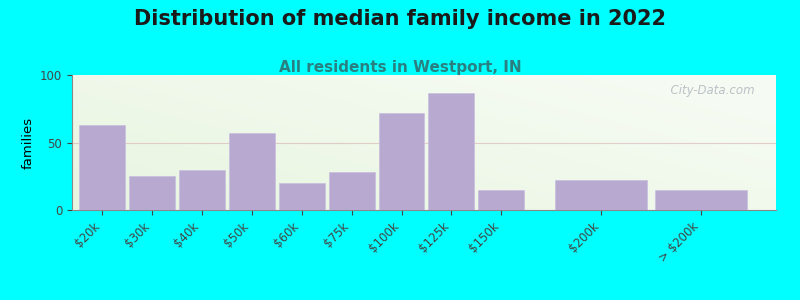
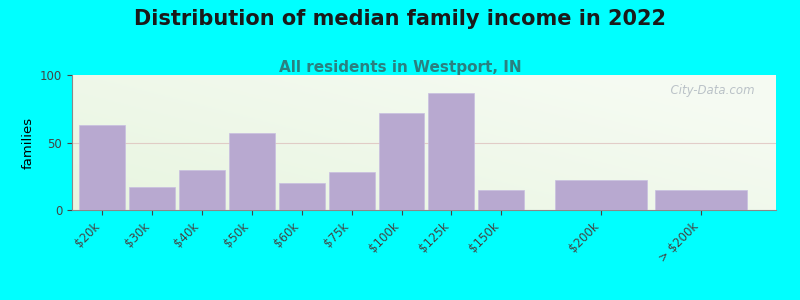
$30k: 25 -> 17
